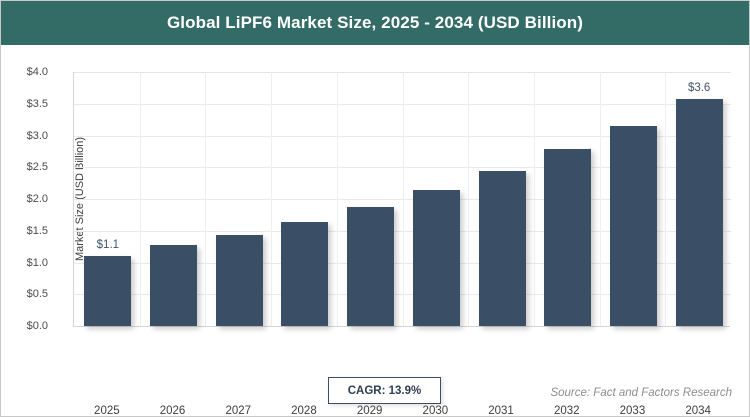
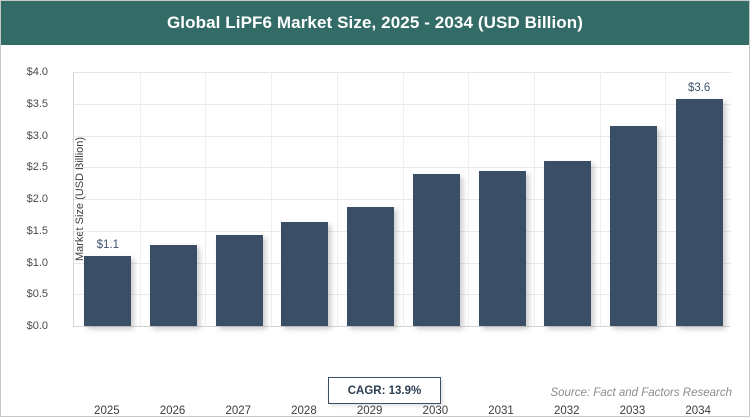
2030: $2.1 -> $2.4
2032: $2.8 -> $2.6
